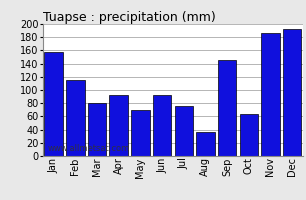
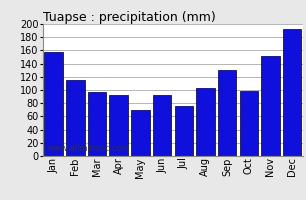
Mar: 80 -> 97
Aug: 36 -> 103
Sep: 146 -> 130
Oct: 64 -> 98
Nov: 186 -> 152
